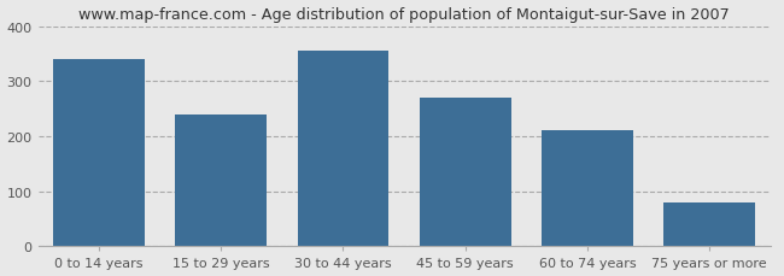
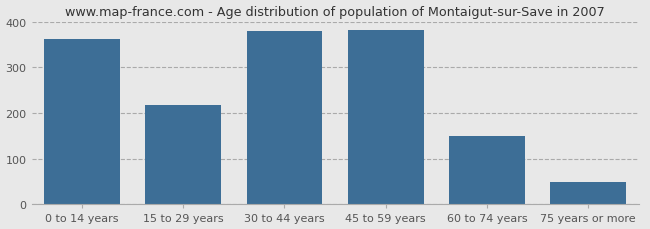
0 to 14 years: 340 -> 362
15 to 29 years: 240 -> 218
30 to 44 years: 355 -> 380
45 to 59 years: 270 -> 381
60 to 74 years: 210 -> 150
75 years or more: 80 -> 50
